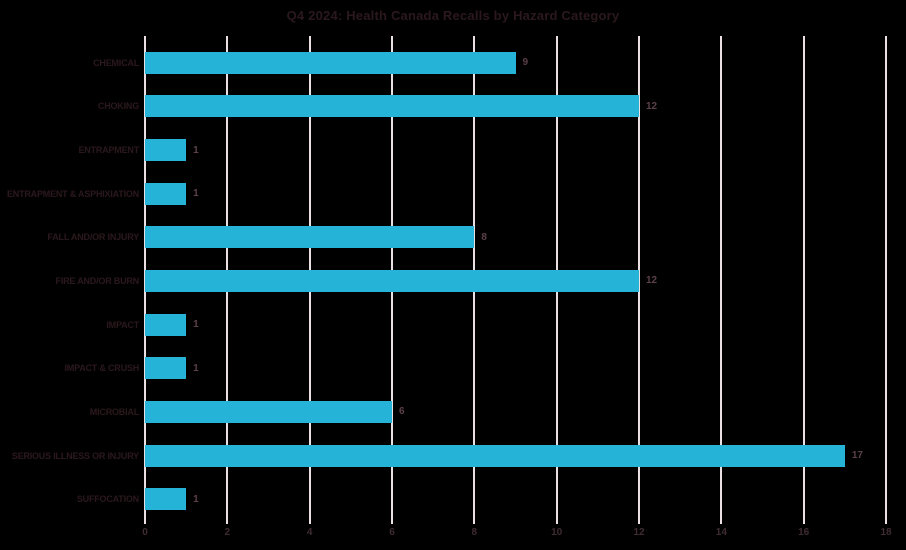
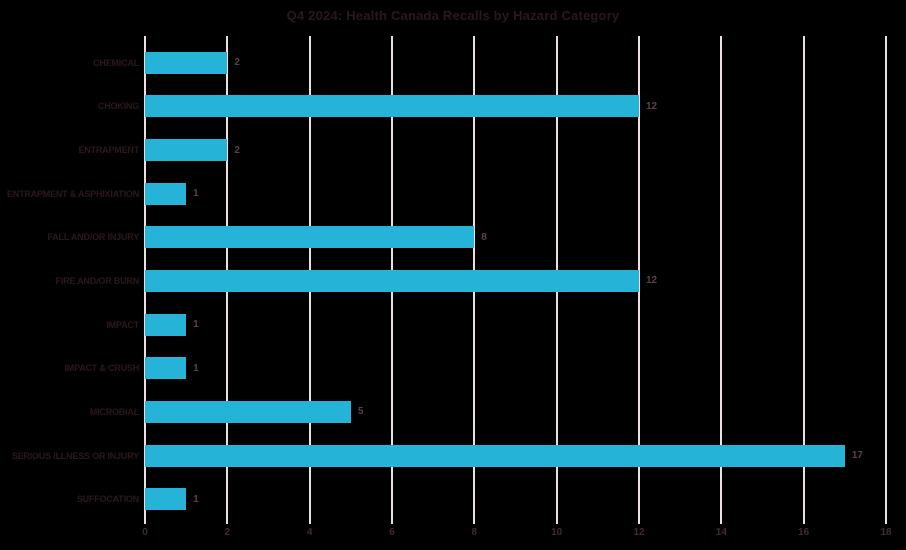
CHEMICAL: 9 -> 2
ENTRAPMENT: 1 -> 2
MICROBIAL: 6 -> 5
